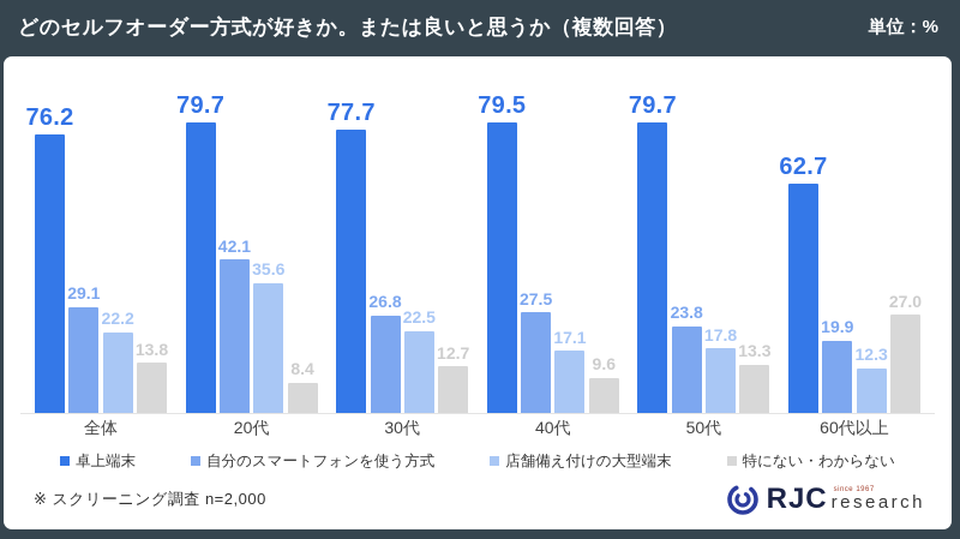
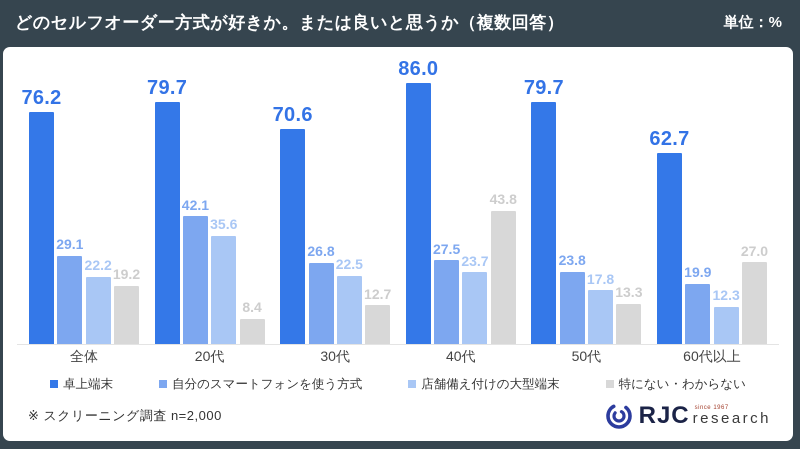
特にない・わからない/全体: 13.8 -> 19.2
卓上端末/30代: 77.7 -> 70.6
卓上端末/40代: 79.5 -> 86.0
店舗備え付けの大型端末/40代: 17.1 -> 23.7
特にない・わからない/40代: 9.6 -> 43.8
